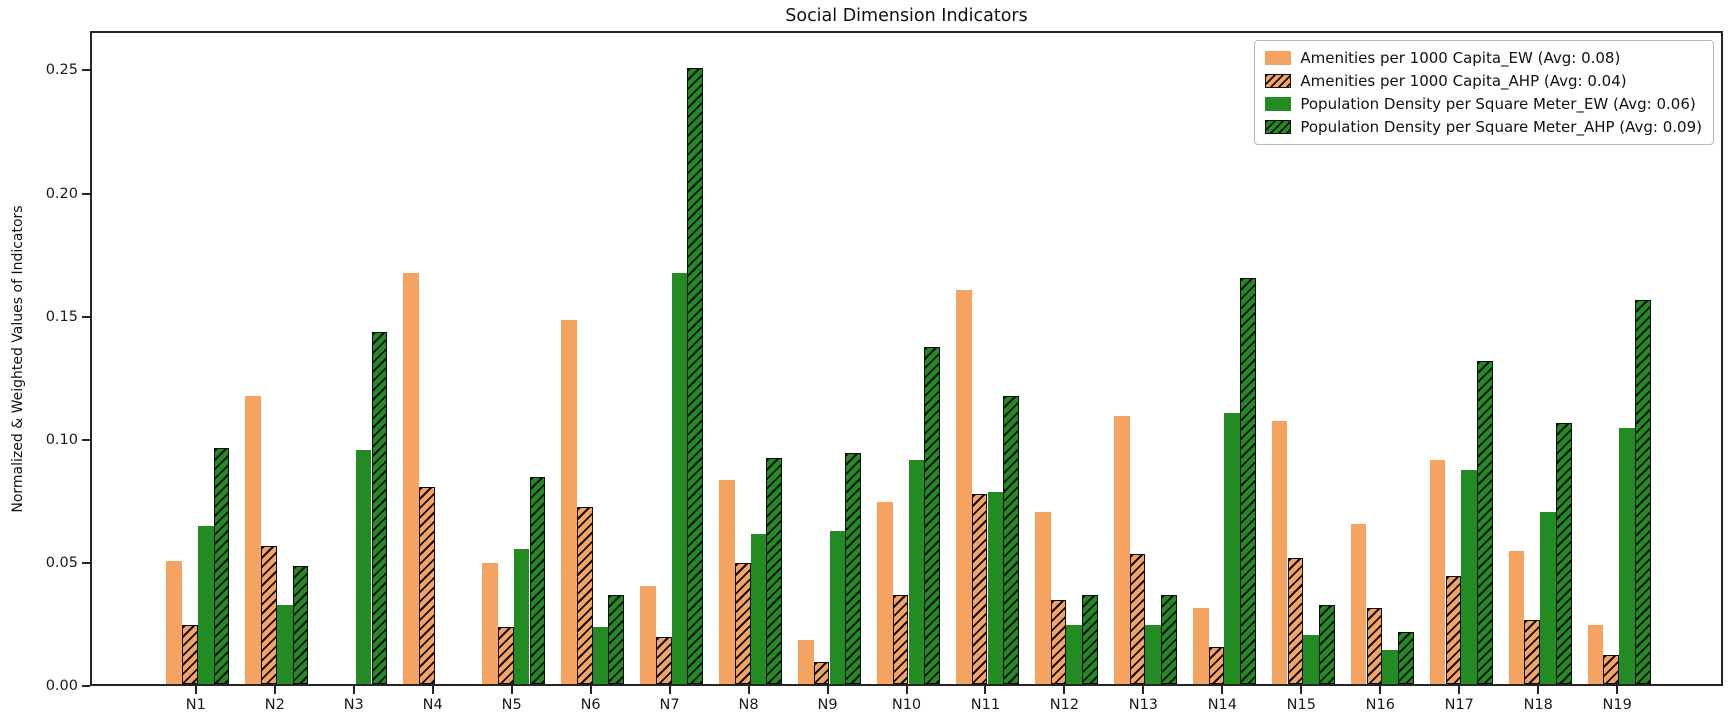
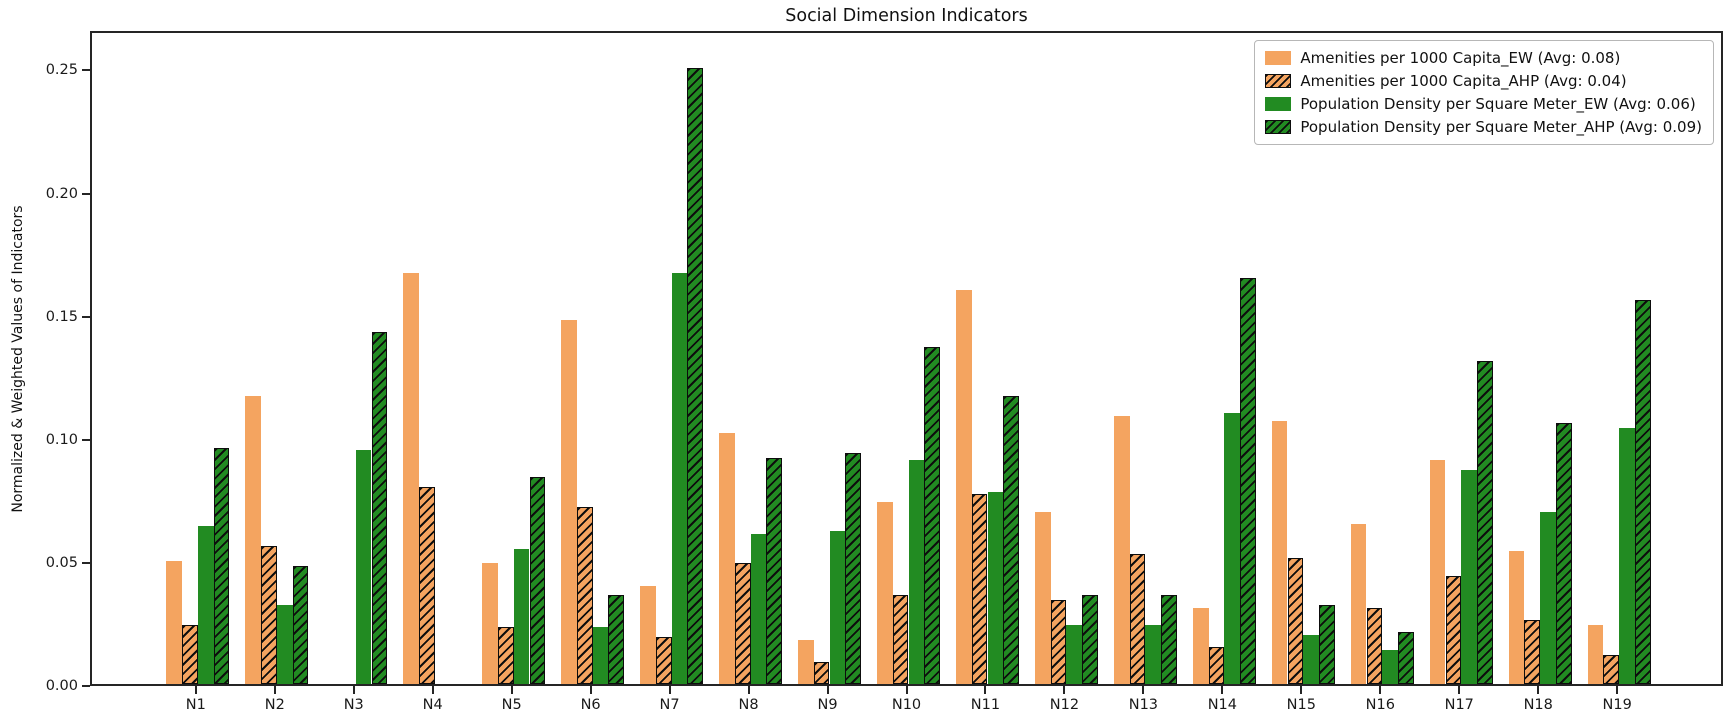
Amenities per 1000 Capita_EW (Avg: 0.08)/N8: 0.083 -> 0.102
